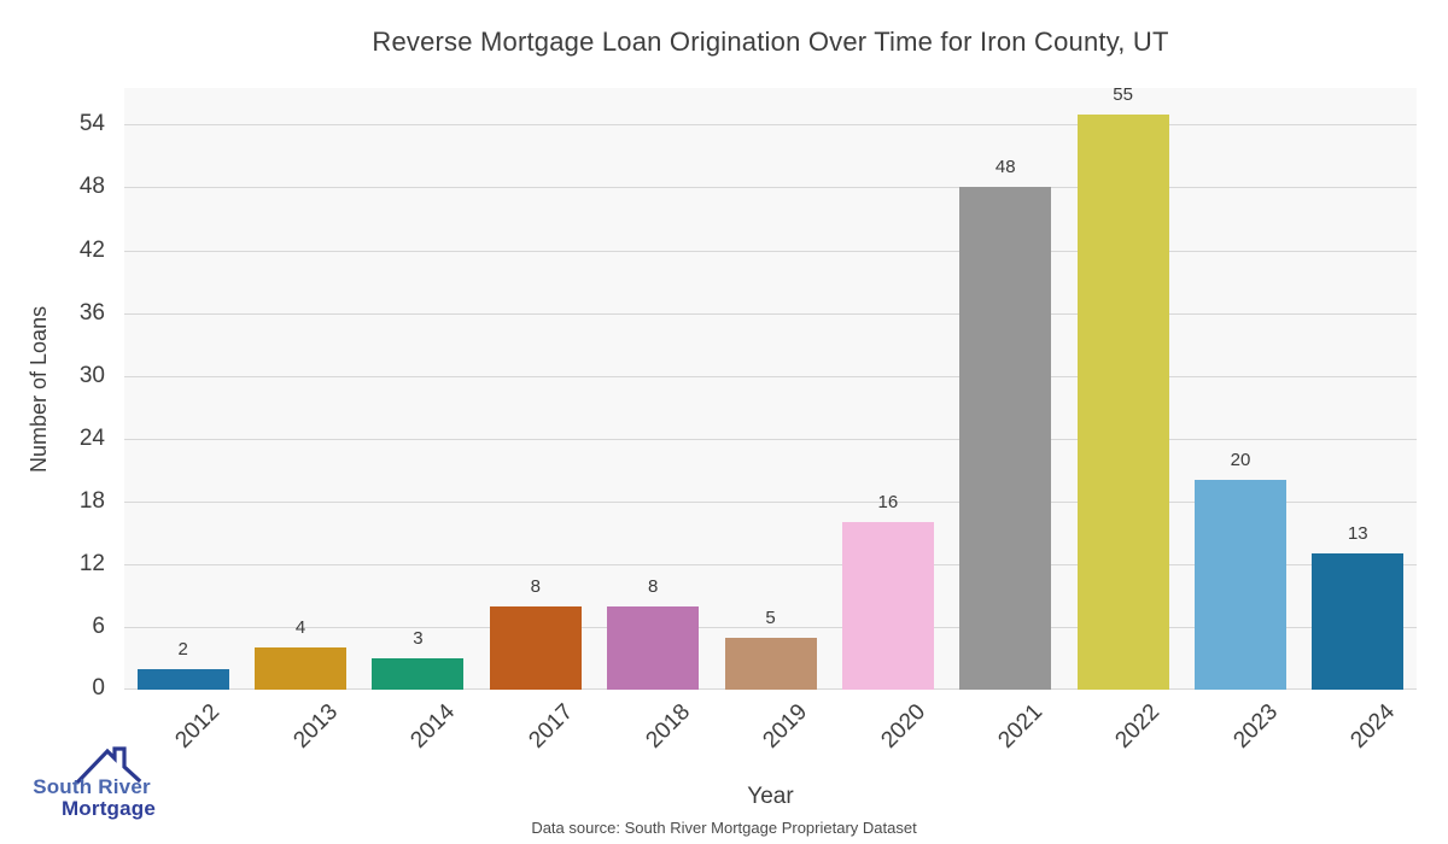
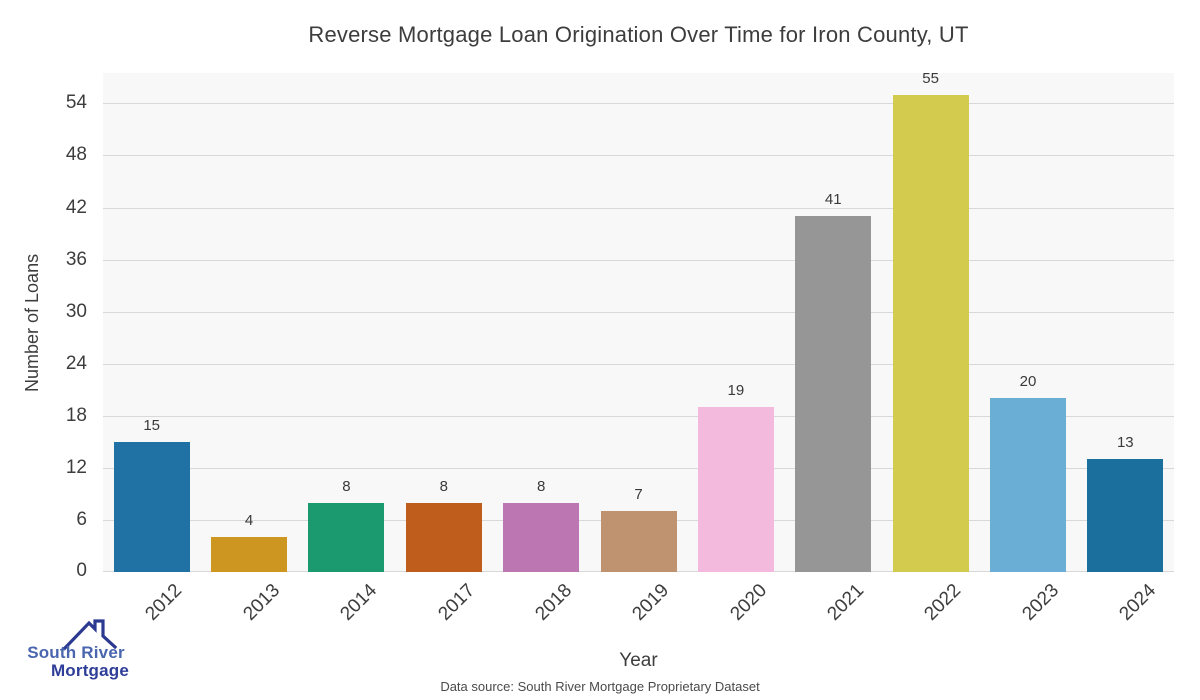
2012: 2 -> 15
2014: 3 -> 8
2019: 5 -> 7
2020: 16 -> 19
2021: 48 -> 41
